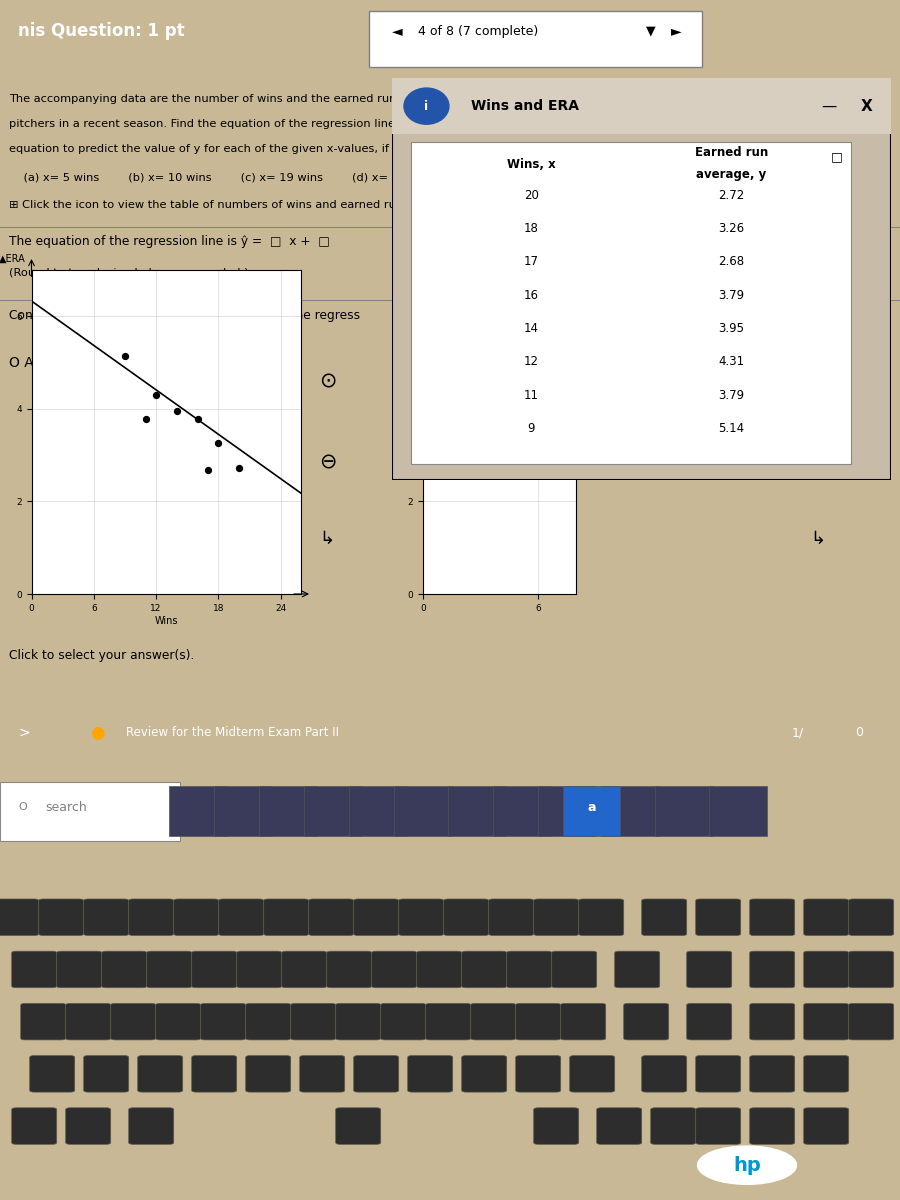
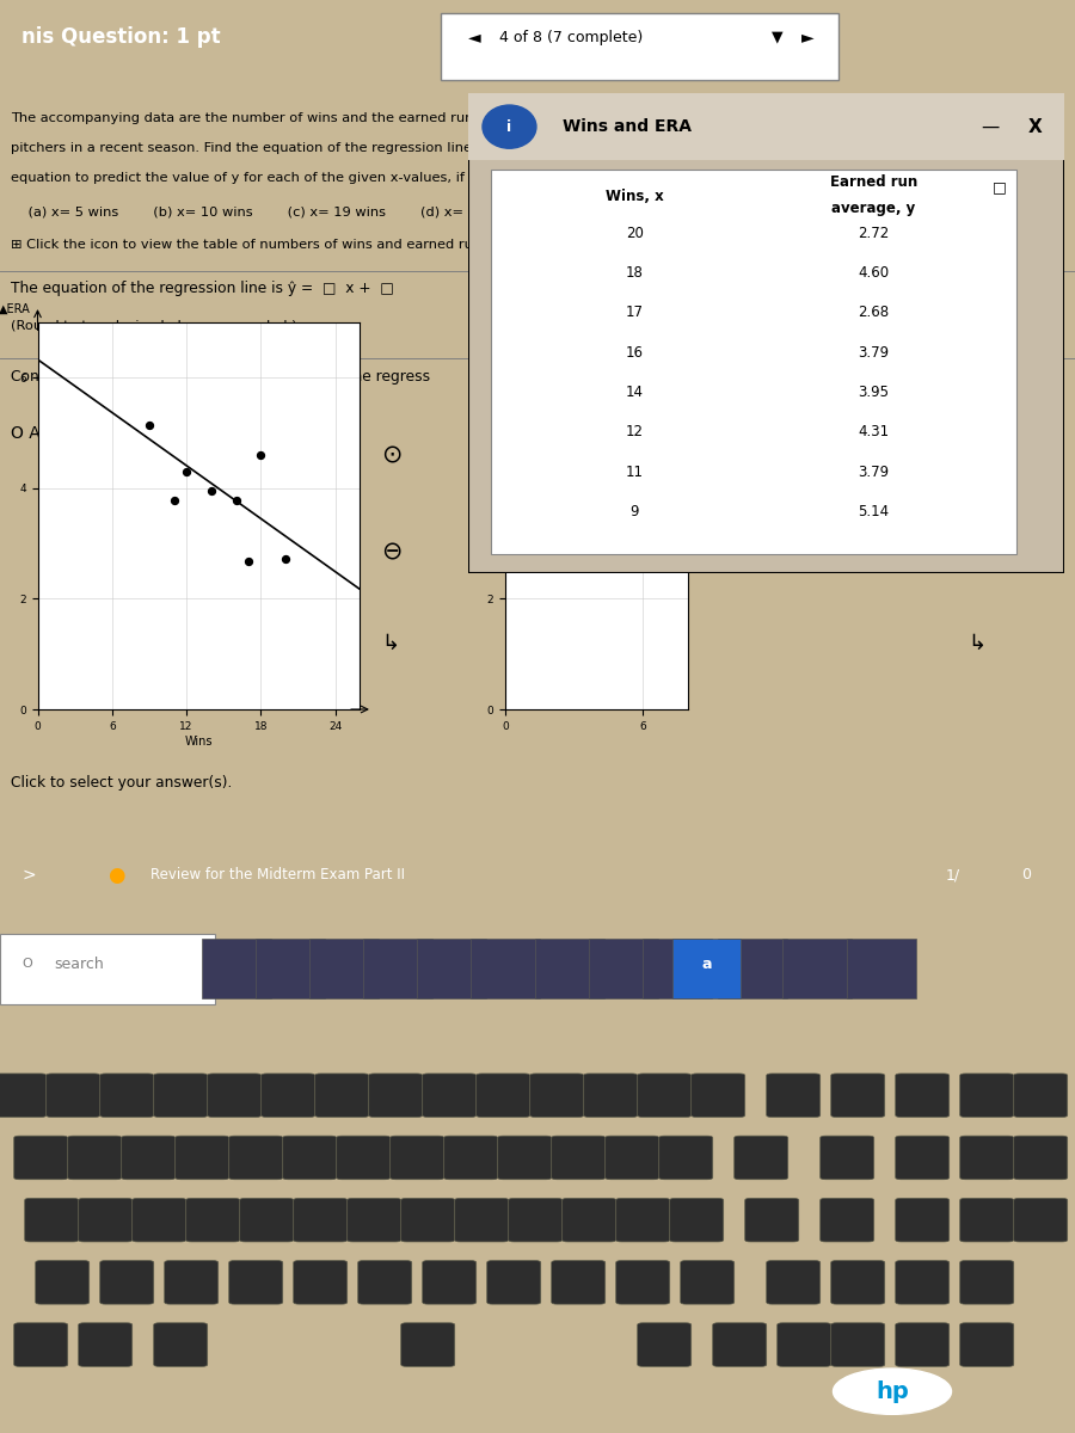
18: 3.26 -> 4.60
